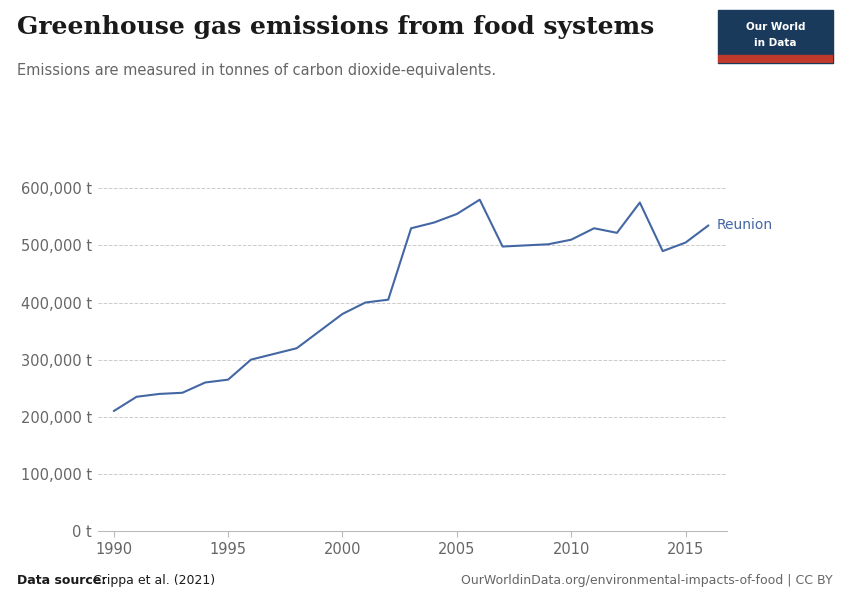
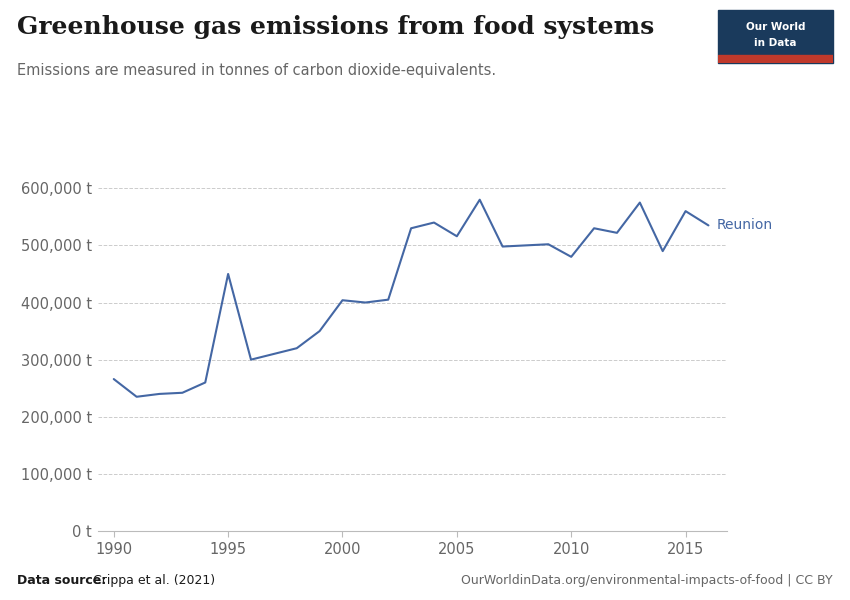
1990: 210,000 t -> 266,000 t
1995: 265,000 t -> 450,000 t
2000: 380,000 t -> 404,000 t
2005: 555,000 t -> 516,000 t
2010: 510,000 t -> 480,000 t
2015: 505,000 t -> 560,000 t
